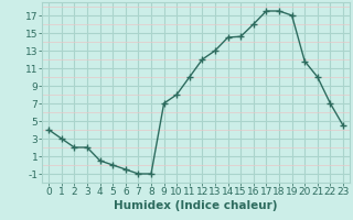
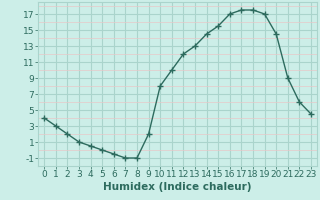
3: 2.0 -> 1.0
9: 7.0 -> 2.0
15: 14.6 -> 15.5
16: 16.0 -> 17.0
20: 11.8 -> 14.5
21: 10.0 -> 9.0
22: 7.0 -> 6.0
